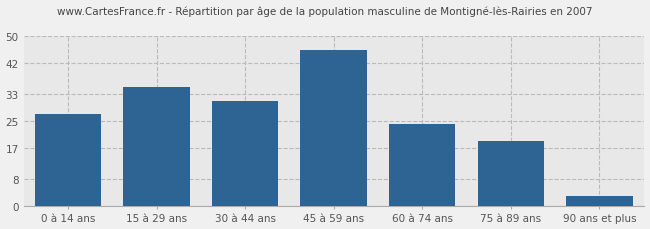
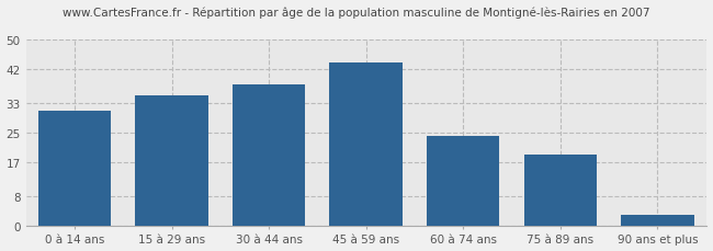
0 à 14 ans: 27 -> 31
30 à 44 ans: 31 -> 38
45 à 59 ans: 46 -> 44
